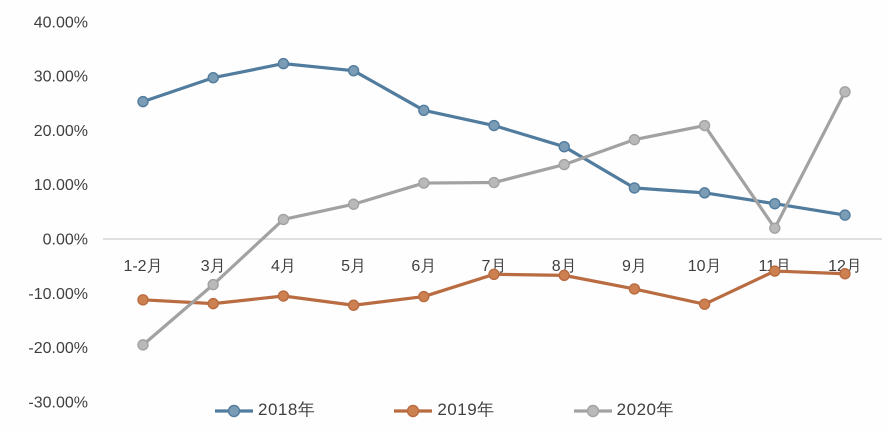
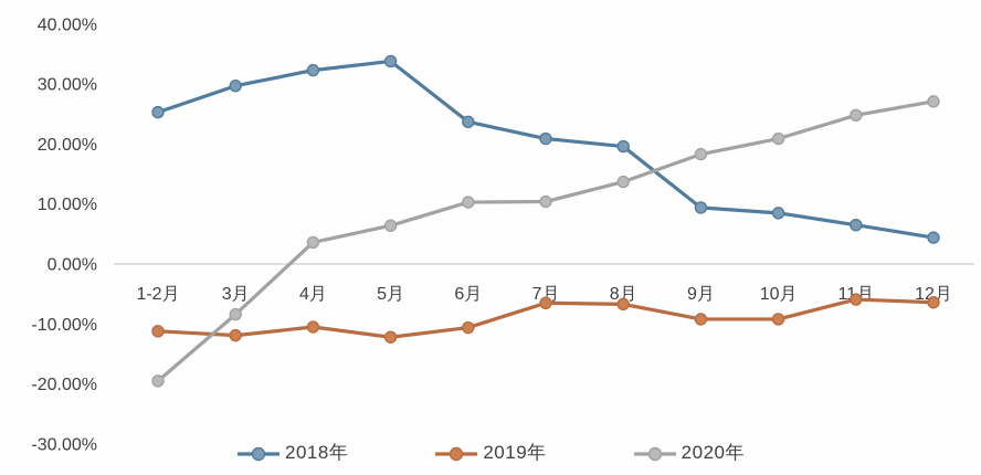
2018年/5月: 31% -> 34%
2018年/8月: 17% -> 20%
2019年/10月: -12% -> -9%
2020年/11月: 2% -> 25%
